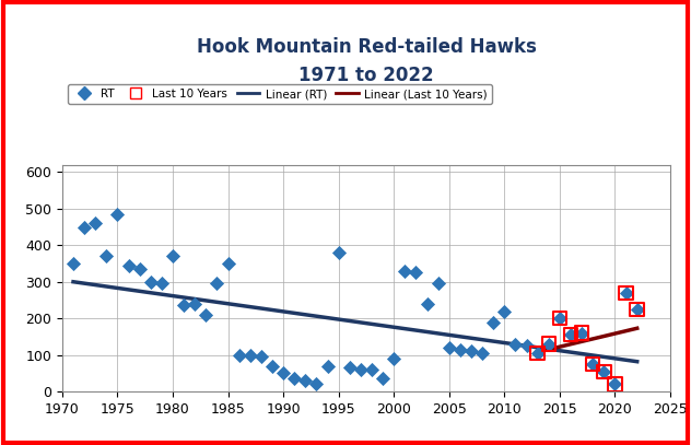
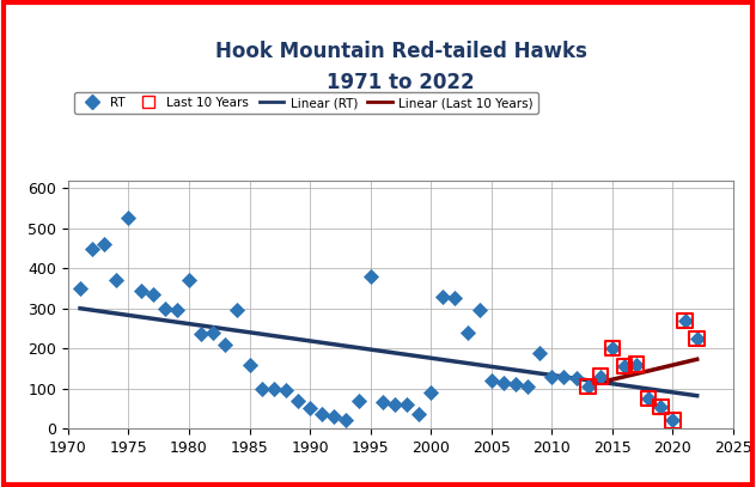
RT/1975: 485 -> 525
RT/1985: 350 -> 160
RT/2010: 220 -> 130
